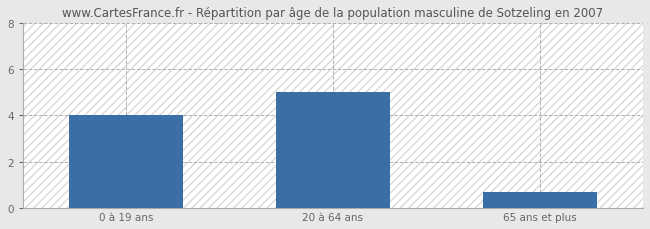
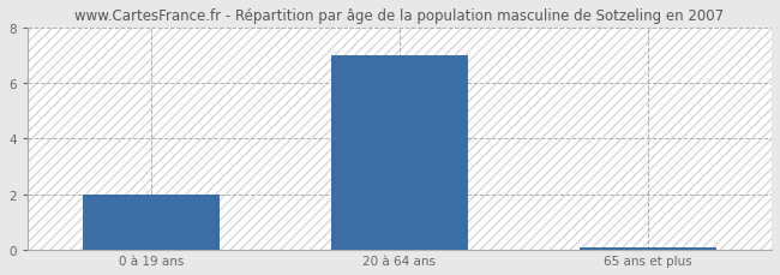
0 à 19 ans: 4.0 -> 2.0
20 à 64 ans: 5.0 -> 7.0
65 ans et plus: 0.7 -> 0.1
